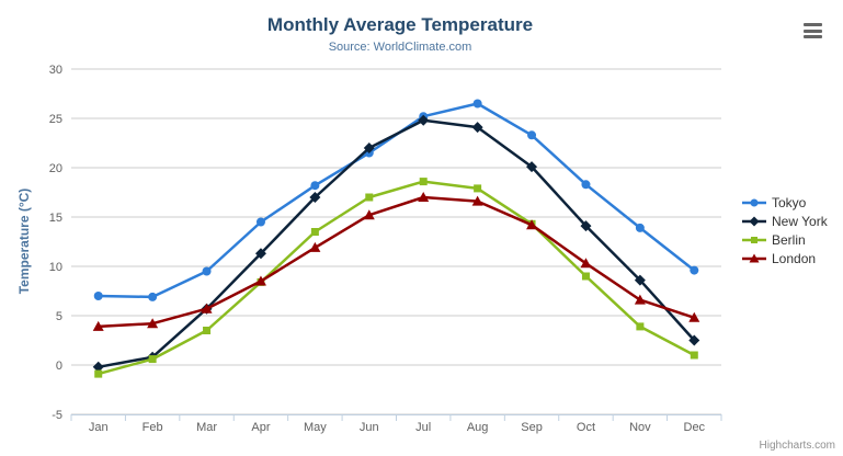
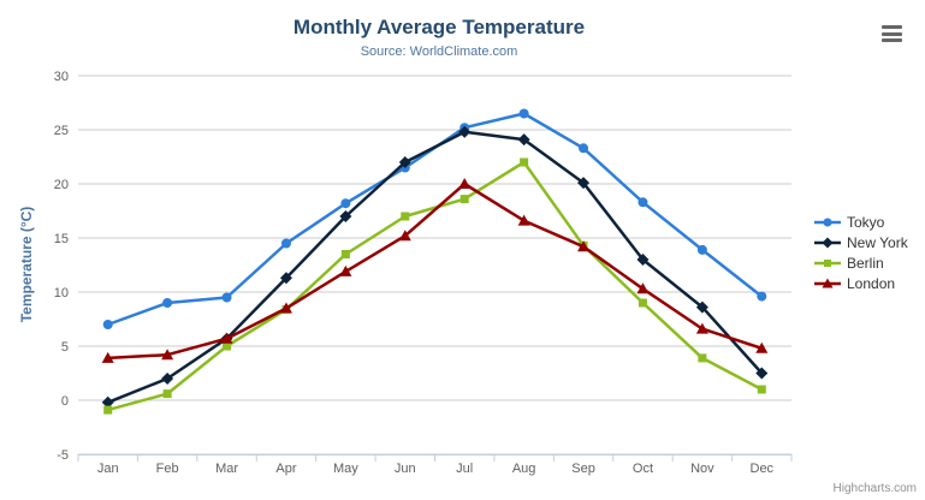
Tokyo/Feb: 7 -> 9
New York/Feb: 1 -> 2
Berlin/Mar: 4 -> 5
London/Jul: 17 -> 20
Berlin/Aug: 18 -> 22
New York/Oct: 14 -> 13
